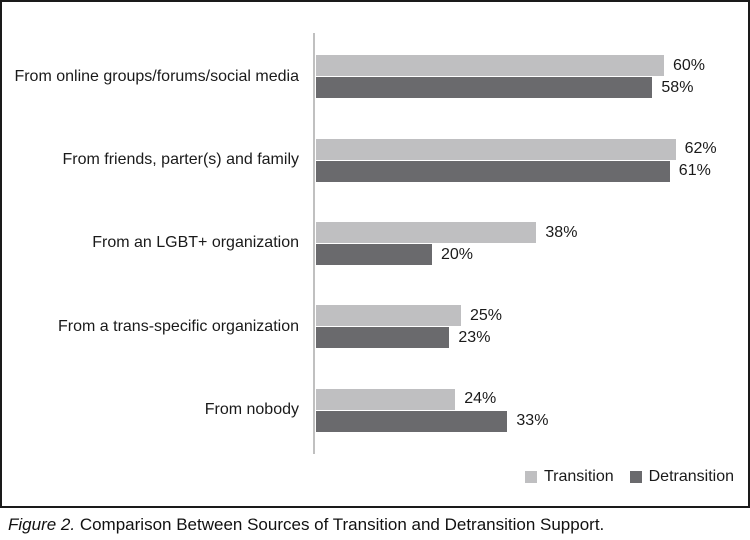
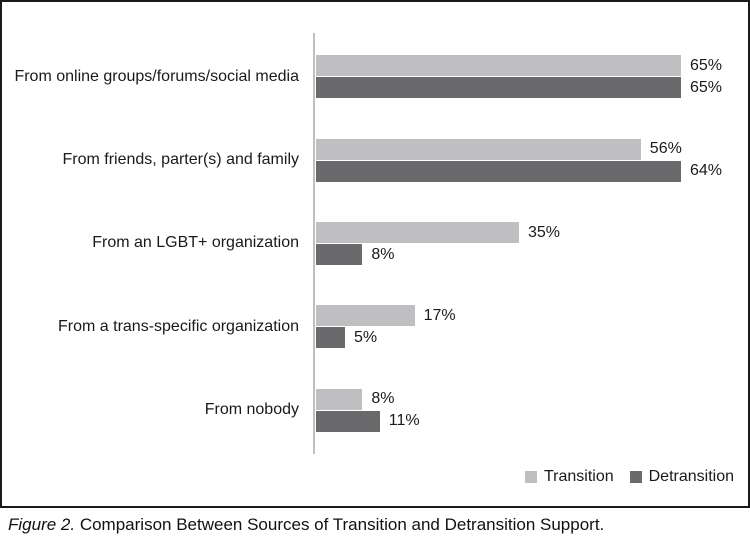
Transition/From online groups/forums/social media: 60% -> 65%
Detransition/From online groups/forums/social media: 58% -> 65%
Transition/From friends, parter(s) and family: 62% -> 56%
Detransition/From friends, parter(s) and family: 61% -> 64%
Transition/From an LGBT+ organization: 38% -> 35%
Detransition/From an LGBT+ organization: 20% -> 8%
Transition/From a trans-specific organization: 25% -> 17%
Detransition/From a trans-specific organization: 23% -> 5%
Transition/From nobody: 24% -> 8%
Detransition/From nobody: 33% -> 11%
